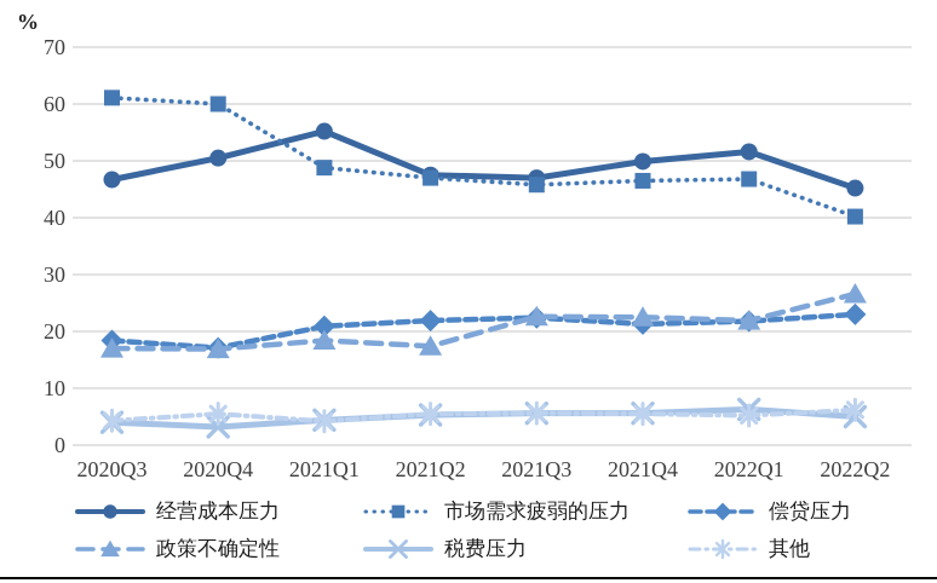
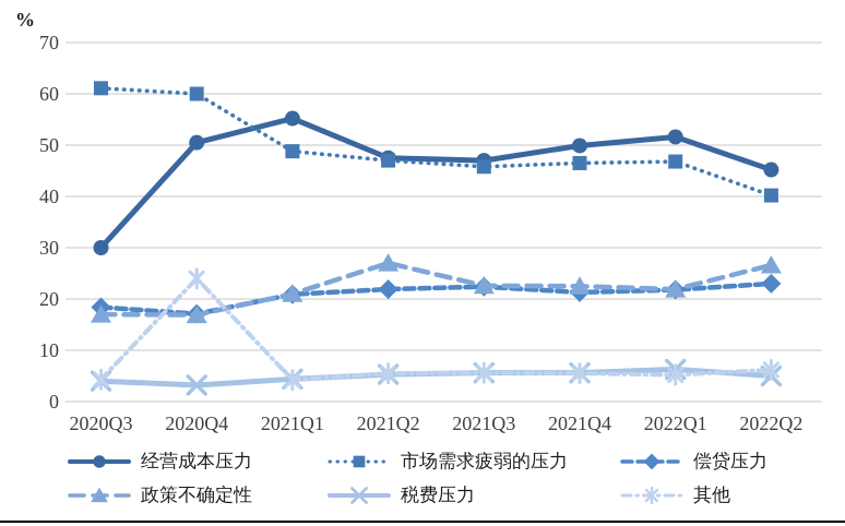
经营成本压力/2020Q3: 47 -> 30
其他/2020Q4: 6 -> 24
政策不确定性/2021Q1: 18 -> 21
政策不确定性/2021Q2: 17 -> 27
